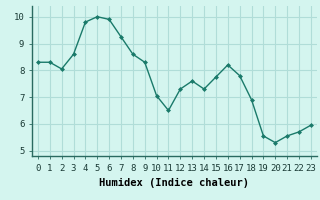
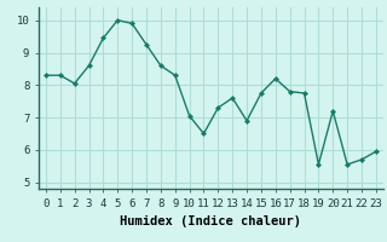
4: 9.80 -> 9.45
14: 7.30 -> 6.90
18: 6.90 -> 7.75
20: 5.30 -> 7.20
